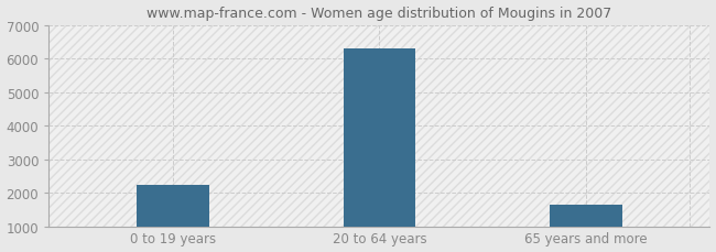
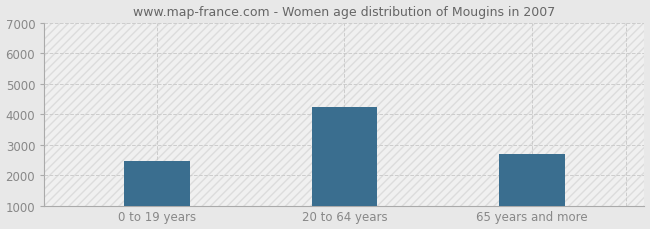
0 to 19 years: 2250 -> 2450
20 to 64 years: 6300 -> 4250
65 years and more: 1650 -> 2700
